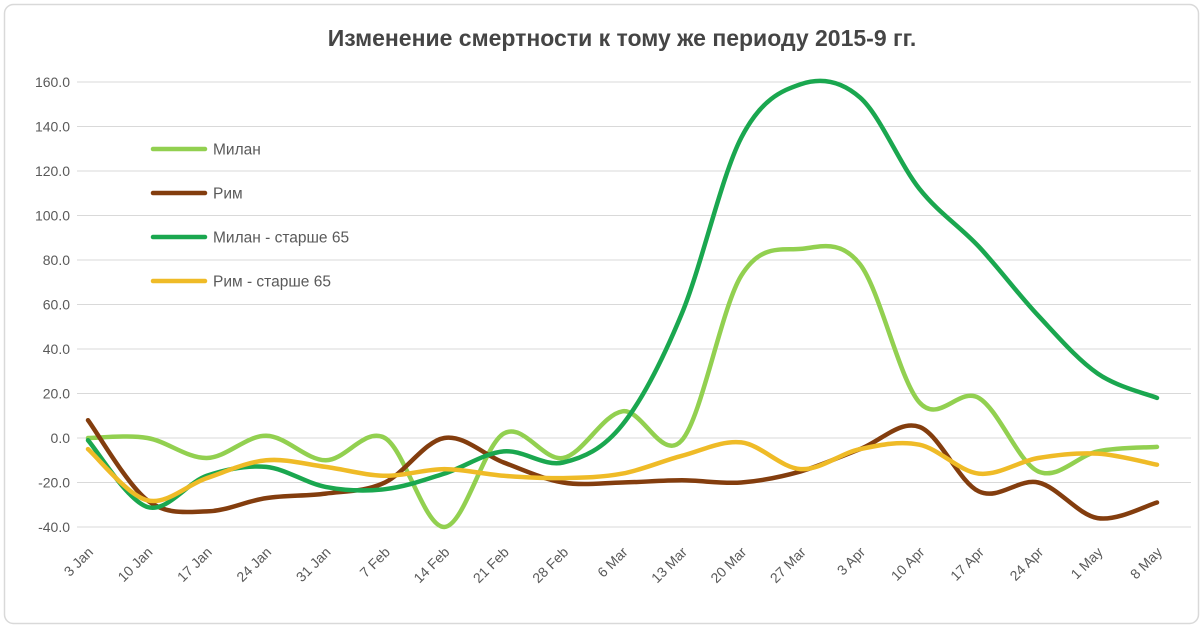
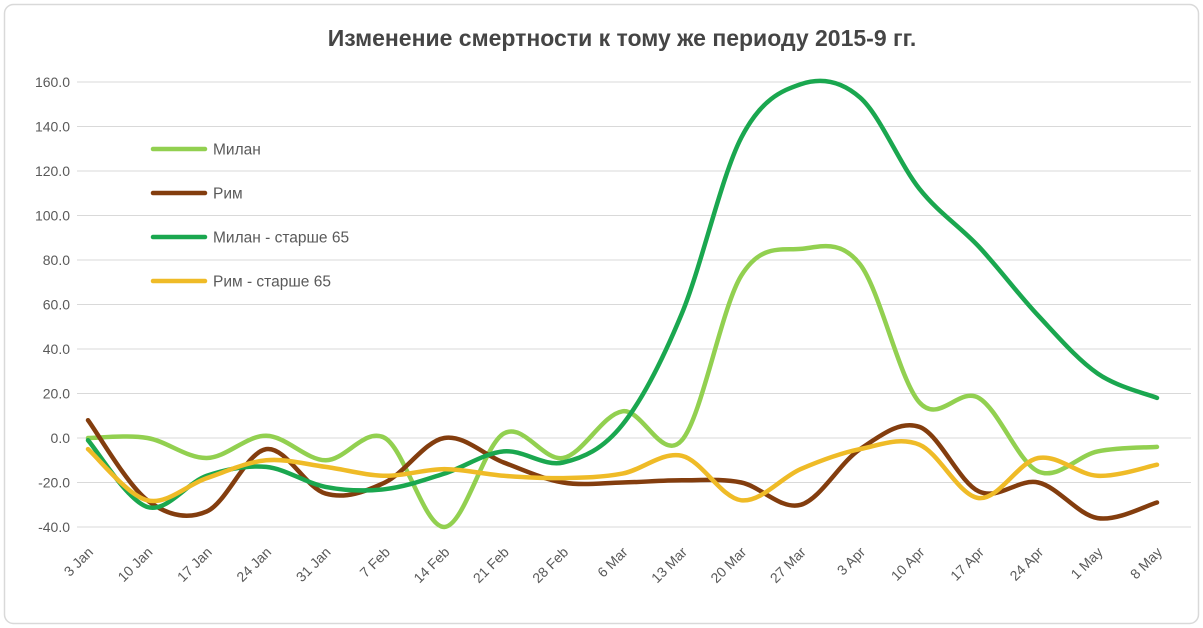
Рим/24 Jan: -27 -> -5
Рим - старше 65/20 Mar: -2 -> -28
Рим/27 Mar: -15 -> -30
Рим - старше 65/17 Apr: -16 -> -27
Рим - старше 65/1 May: -7 -> -17
